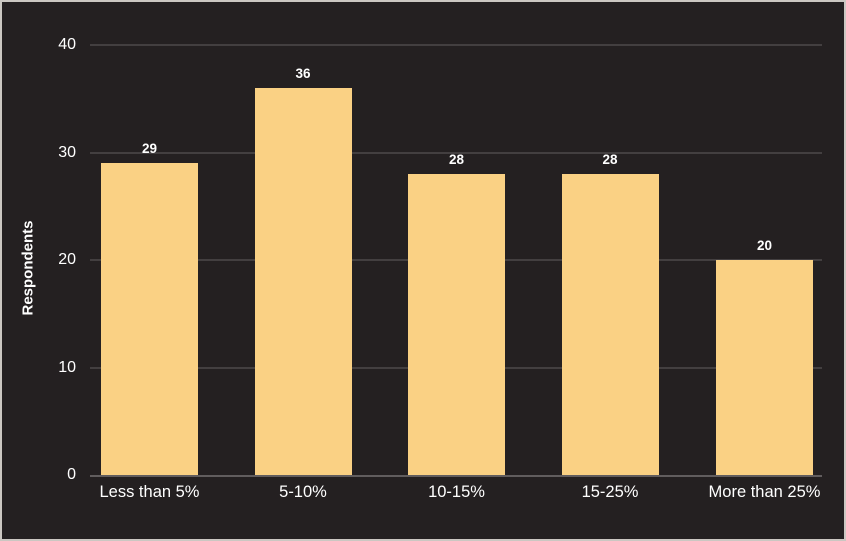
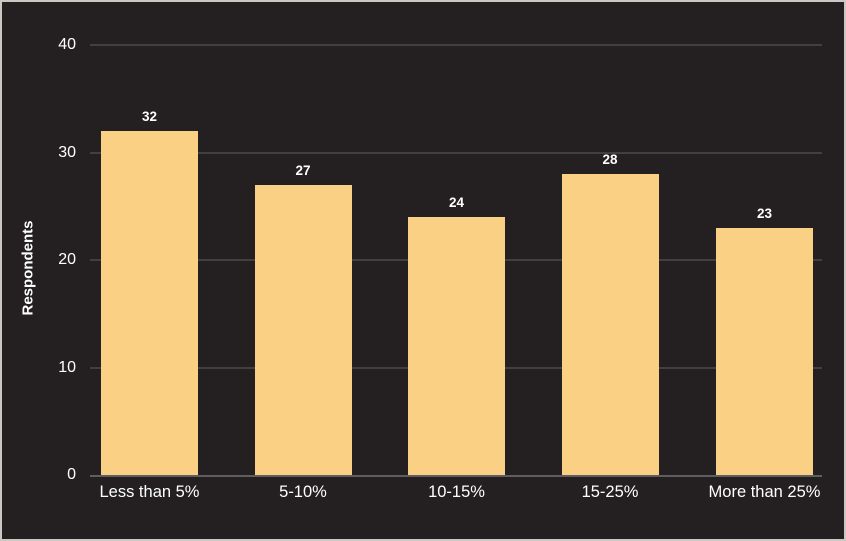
Less than 5%: 29 -> 32
5-10%: 36 -> 27
10-15%: 28 -> 24
More than 25%: 20 -> 23
